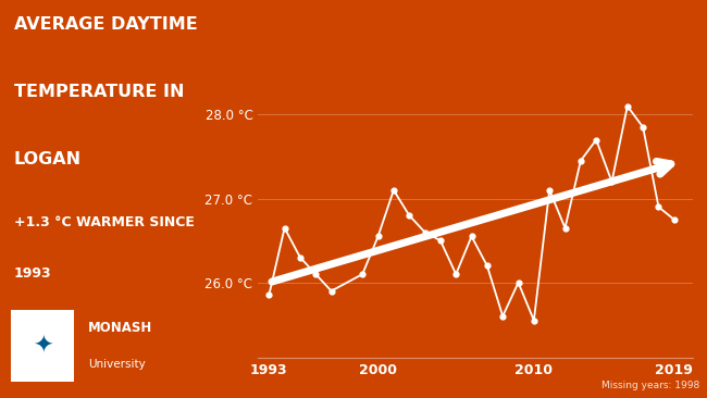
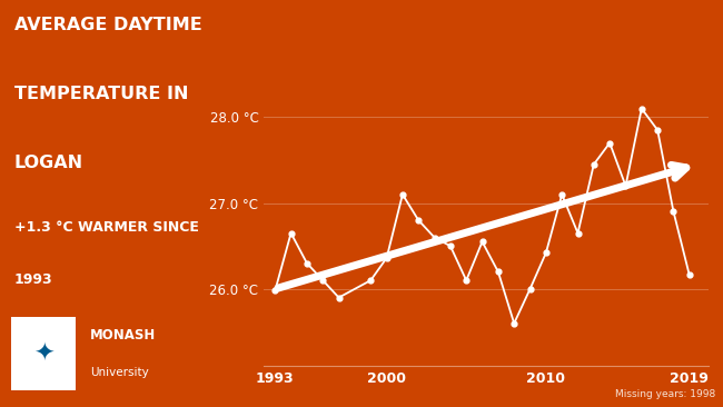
1993: 25.85 °C -> 25.98 °C
2000: 26.55 °C -> 26.36 °C
2010: 25.55 °C -> 26.42 °C
2019: 26.75 °C -> 26.16 °C
